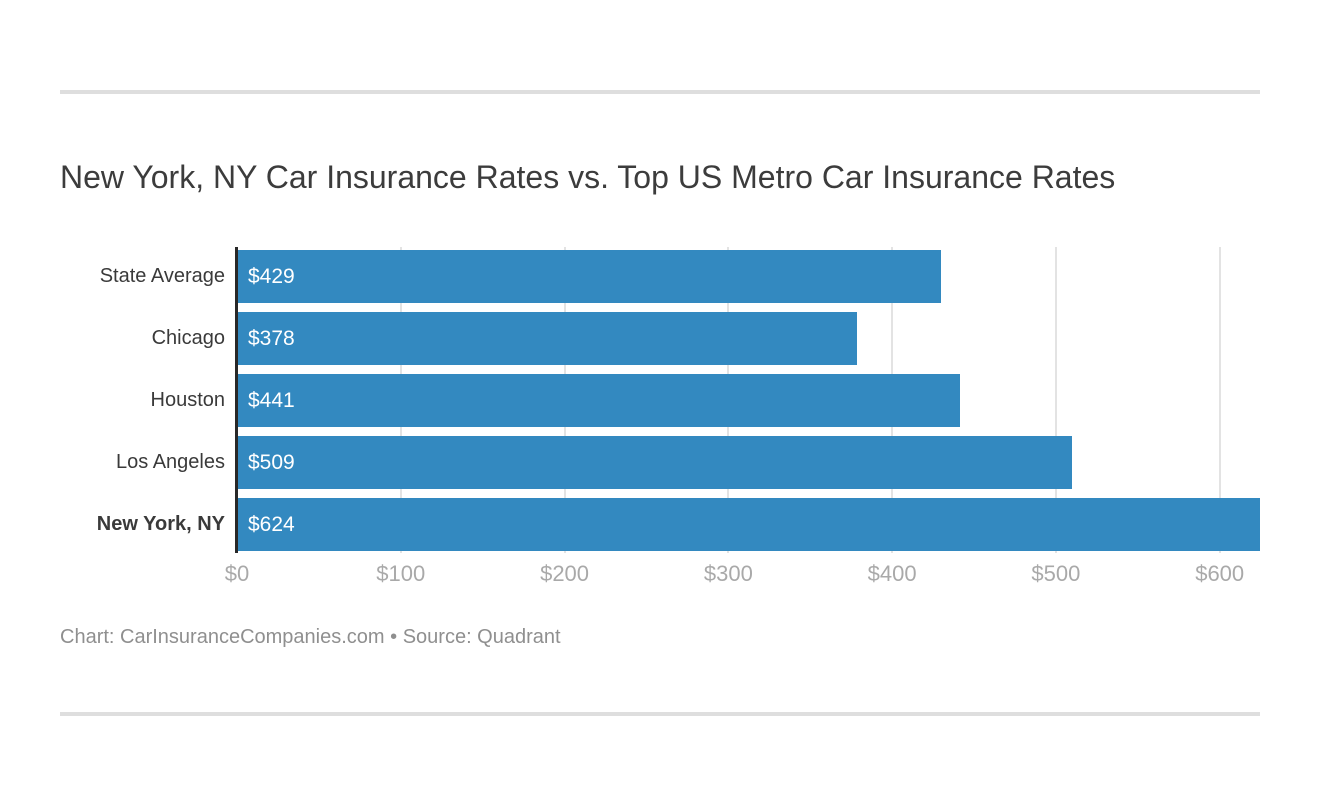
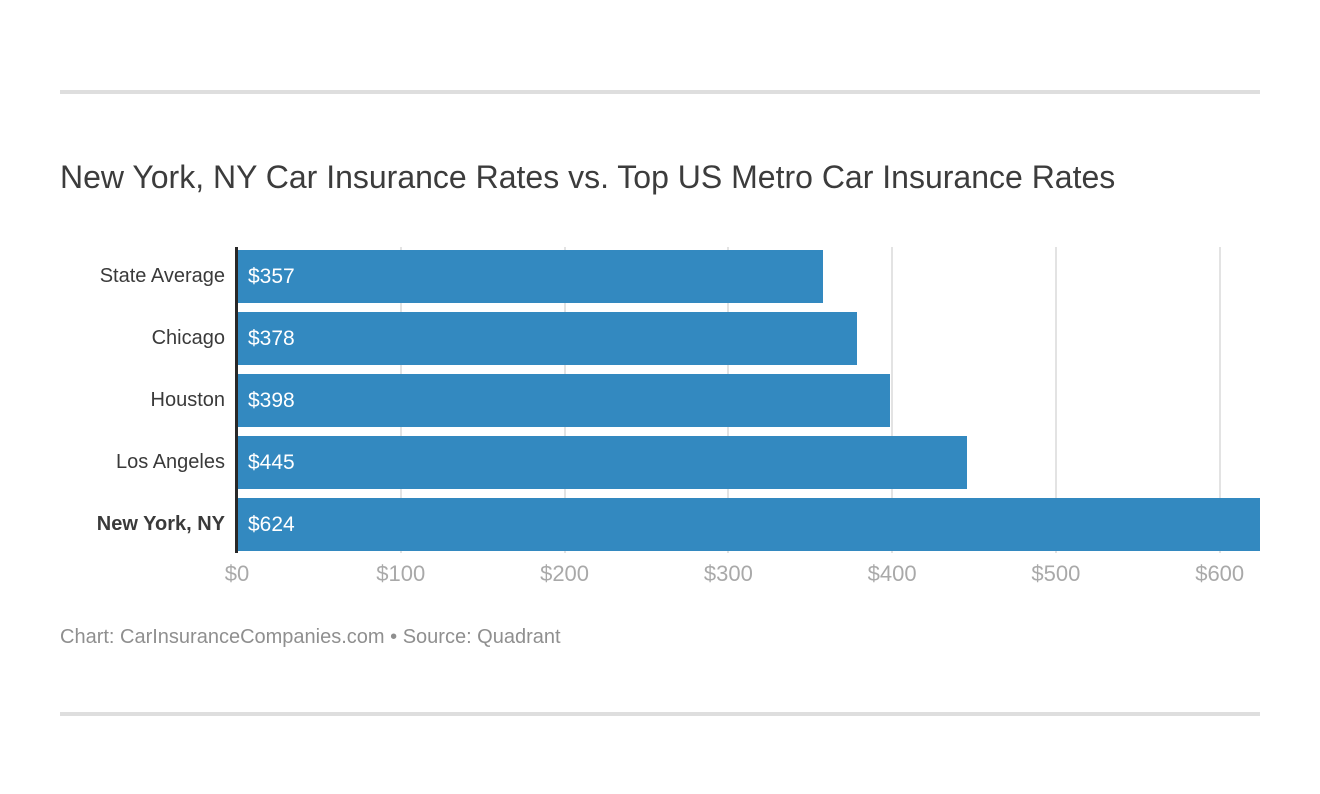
State Average: $429 -> $357
Houston: $441 -> $398
Los Angeles: $509 -> $445
